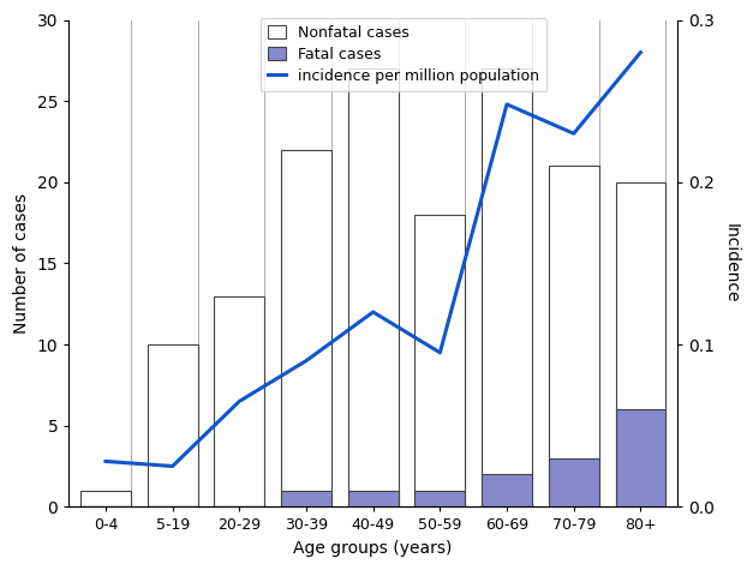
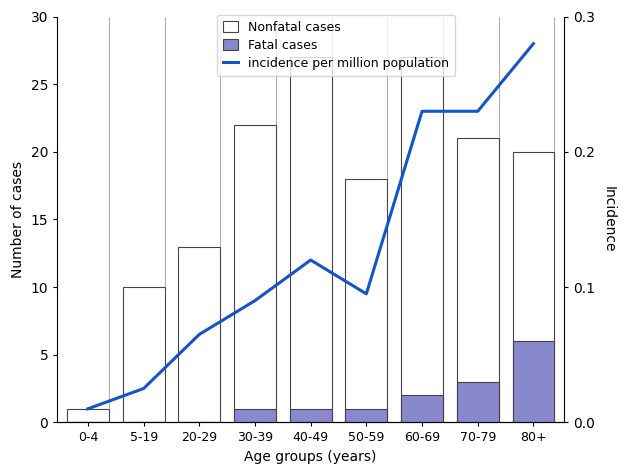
incidence per million population/0-4: 0.028 -> 0.010
incidence per million population/60-69: 0.248 -> 0.230
